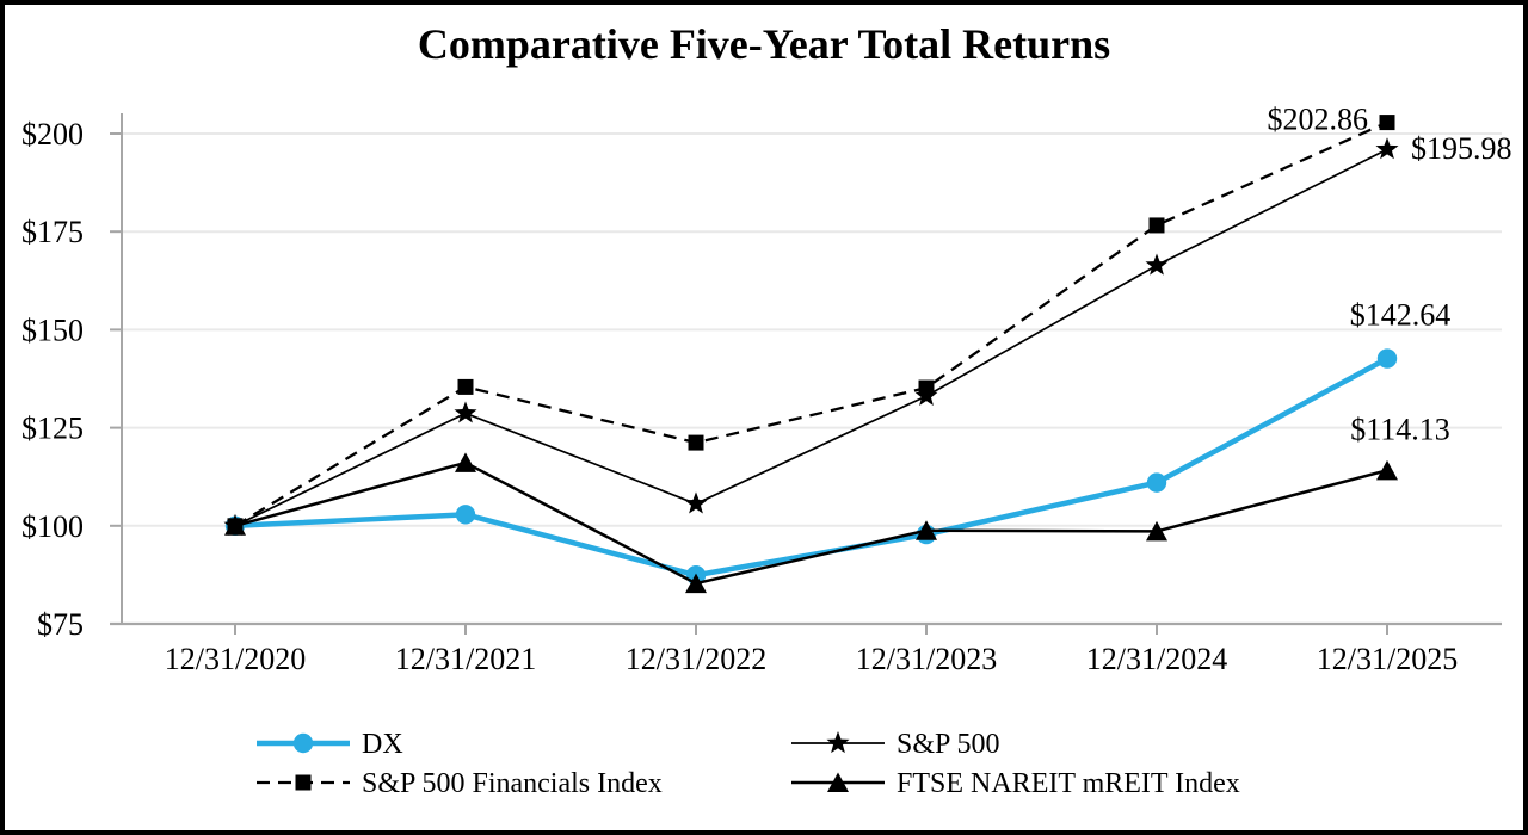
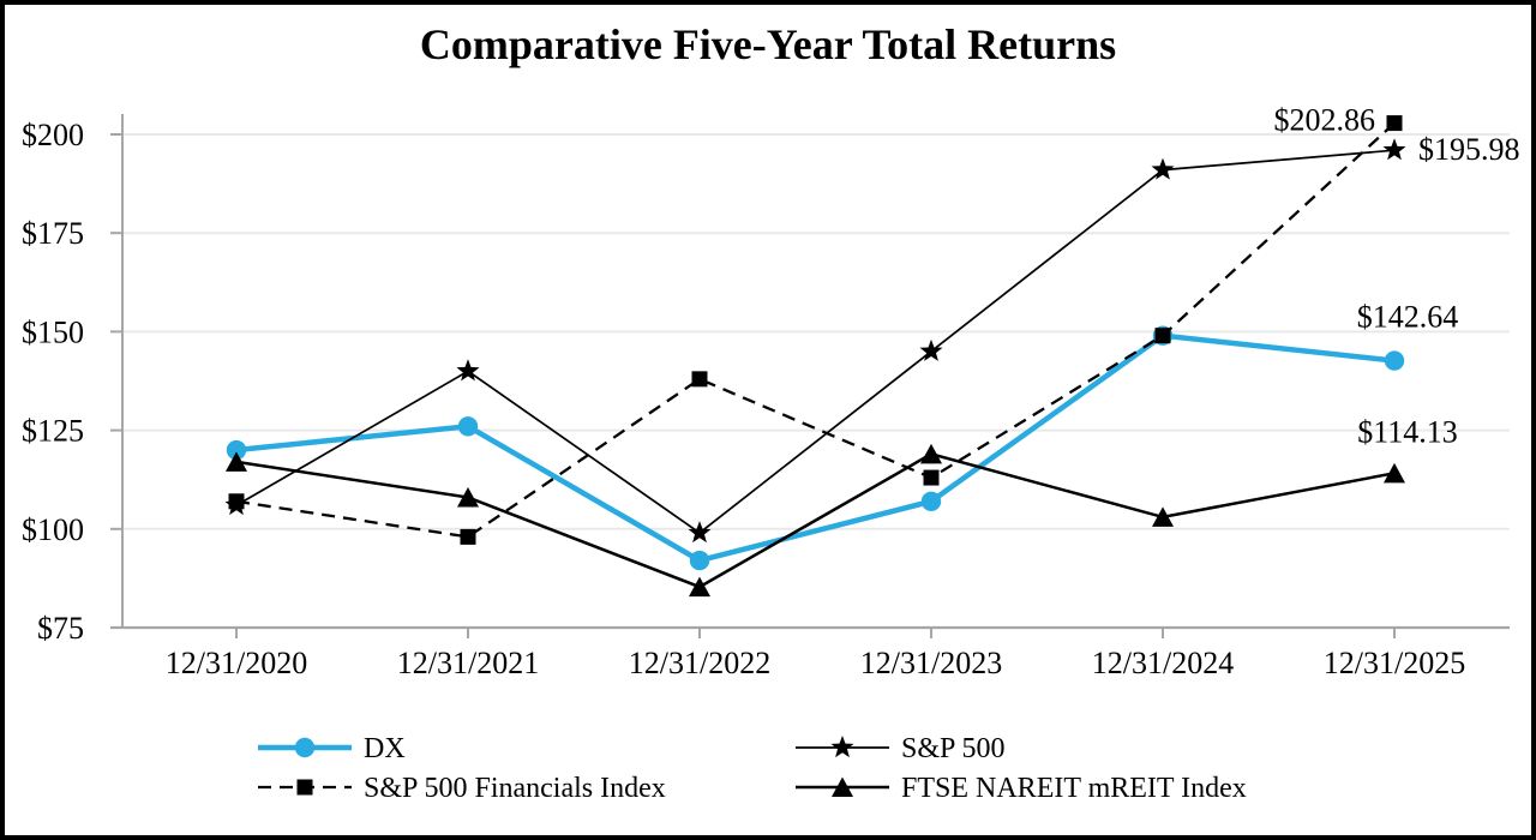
DX/12/31/2020: $100 -> $120
S&P 500/12/31/2020: $100 -> $106
S&P 500 Financials Index/12/31/2020: $100 -> $107
FTSE NAREIT mREIT Index/12/31/2020: $100 -> $117
DX/12/31/2021: $103 -> $126
S&P 500/12/31/2021: $129 -> $140
S&P 500 Financials Index/12/31/2021: $135 -> $98
FTSE NAREIT mREIT Index/12/31/2021: $116 -> $108
DX/12/31/2022: $87 -> $92
S&P 500/12/31/2022: $106 -> $99
S&P 500 Financials Index/12/31/2022: $121 -> $138
DX/12/31/2023: $98 -> $107
S&P 500/12/31/2023: $133 -> $145
S&P 500 Financials Index/12/31/2023: $135 -> $113
FTSE NAREIT mREIT Index/12/31/2023: $99 -> $119
DX/12/31/2024: $111 -> $149
S&P 500/12/31/2024: $166 -> $191
S&P 500 Financials Index/12/31/2024: $177 -> $149
FTSE NAREIT mREIT Index/12/31/2024: $99 -> $103
